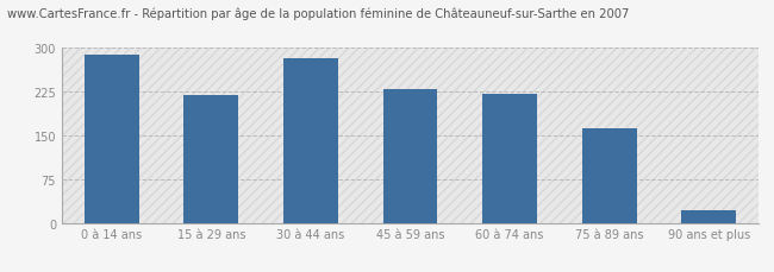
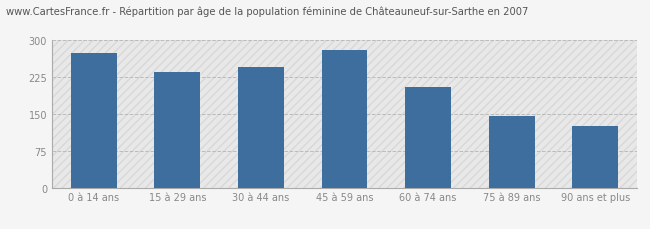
0 à 14 ans: 289 -> 275
15 à 29 ans: 220 -> 235
30 à 44 ans: 282 -> 245
45 à 59 ans: 229 -> 280
60 à 74 ans: 221 -> 205
75 à 89 ans: 163 -> 145
90 ans et plus: 22 -> 125
